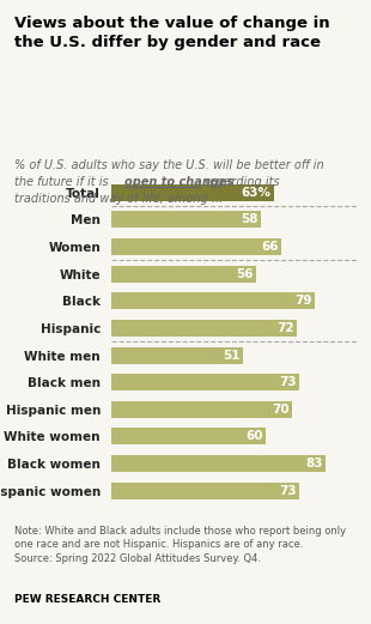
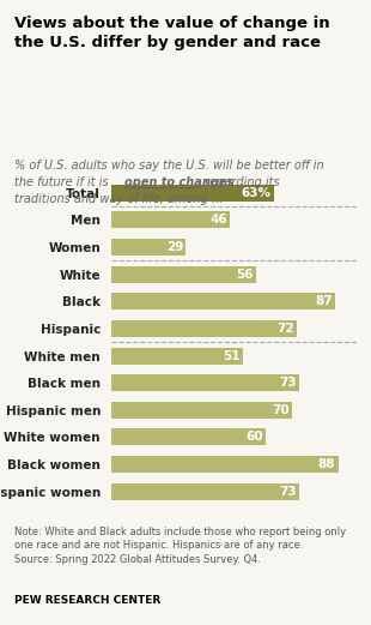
Men: 58 -> 46
Women: 66 -> 29
Black: 79 -> 87
Black women: 83 -> 88
